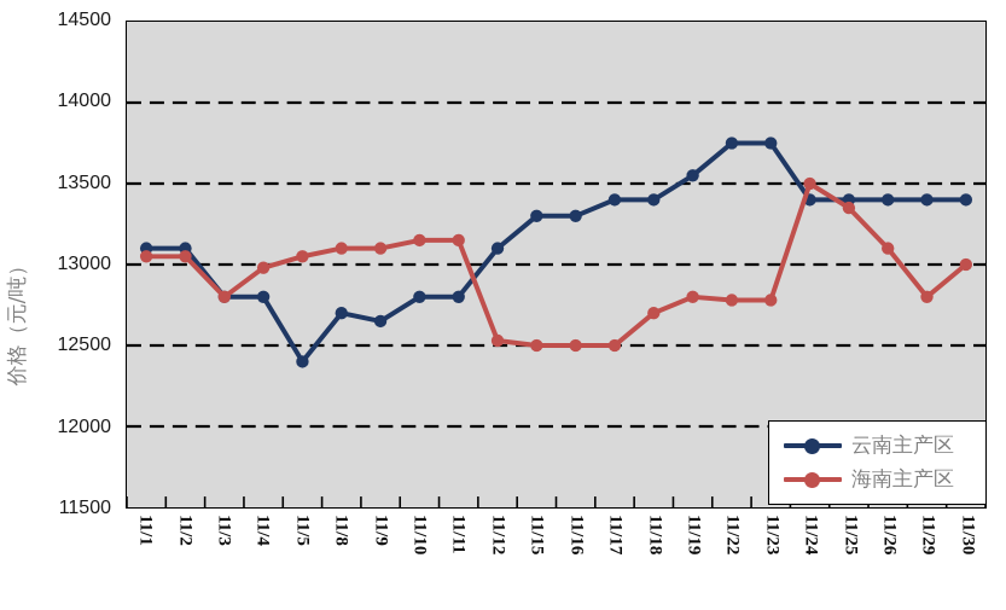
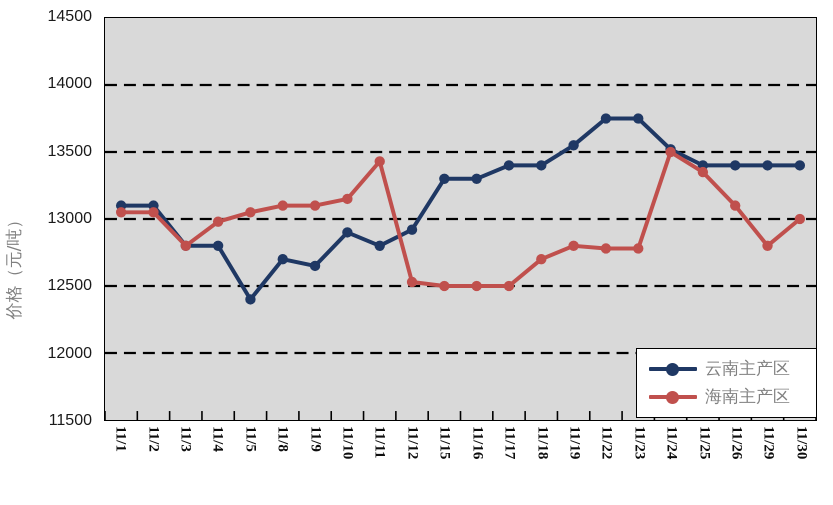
云南主产区/11/10: 12800 -> 12900
海南主产区/11/11: 13150 -> 13430
云南主产区/11/12: 13100 -> 12920
云南主产区/11/24: 13400 -> 13520
